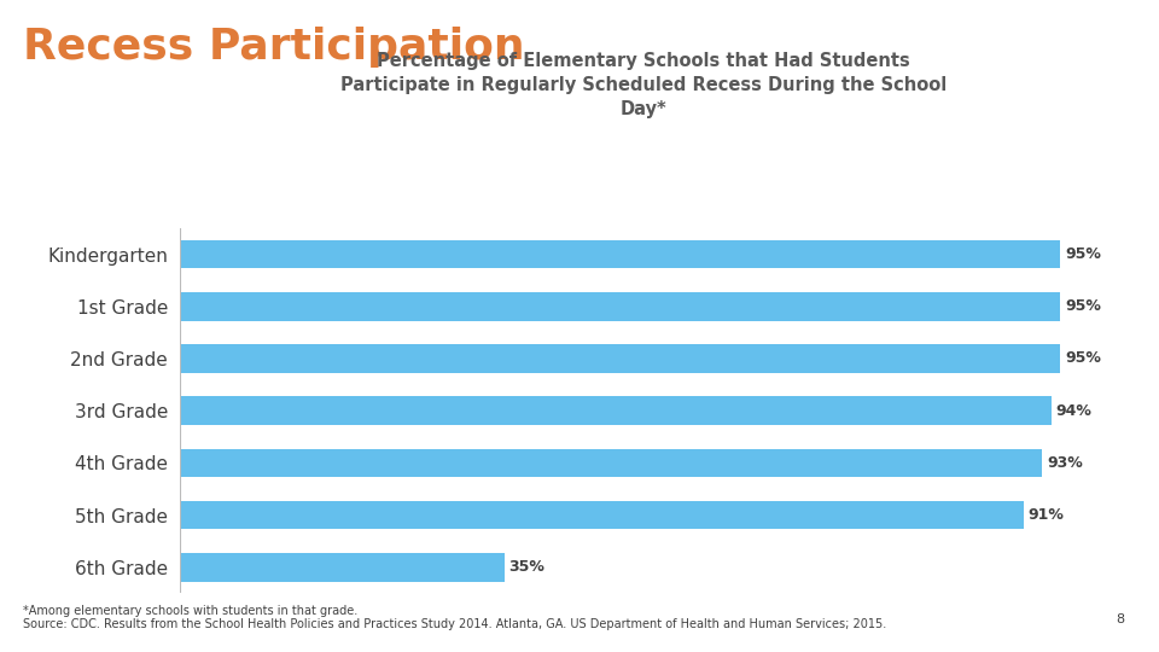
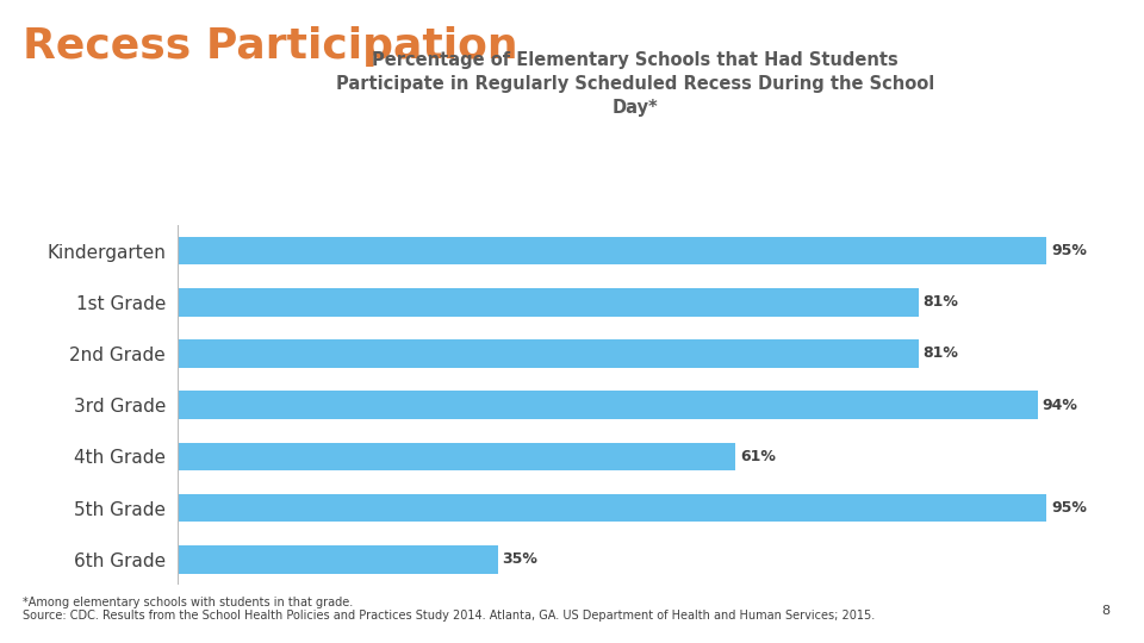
1st Grade: 95% -> 81%
2nd Grade: 95% -> 81%
4th Grade: 93% -> 61%
5th Grade: 91% -> 95%
